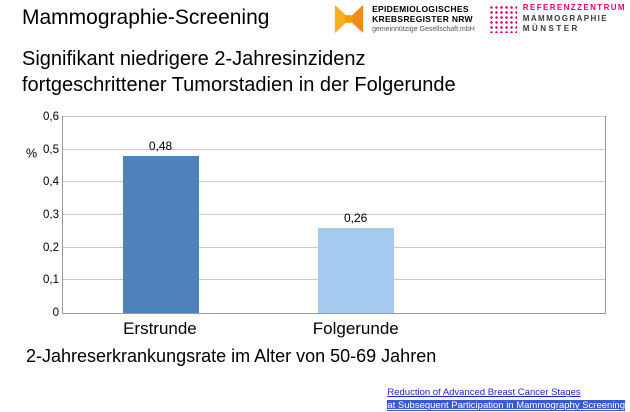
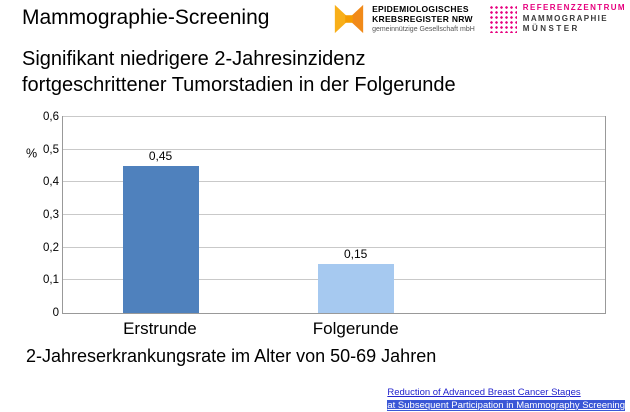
Erstrunde: 0,48 -> 0,45
Folgerunde: 0,26 -> 0,15
